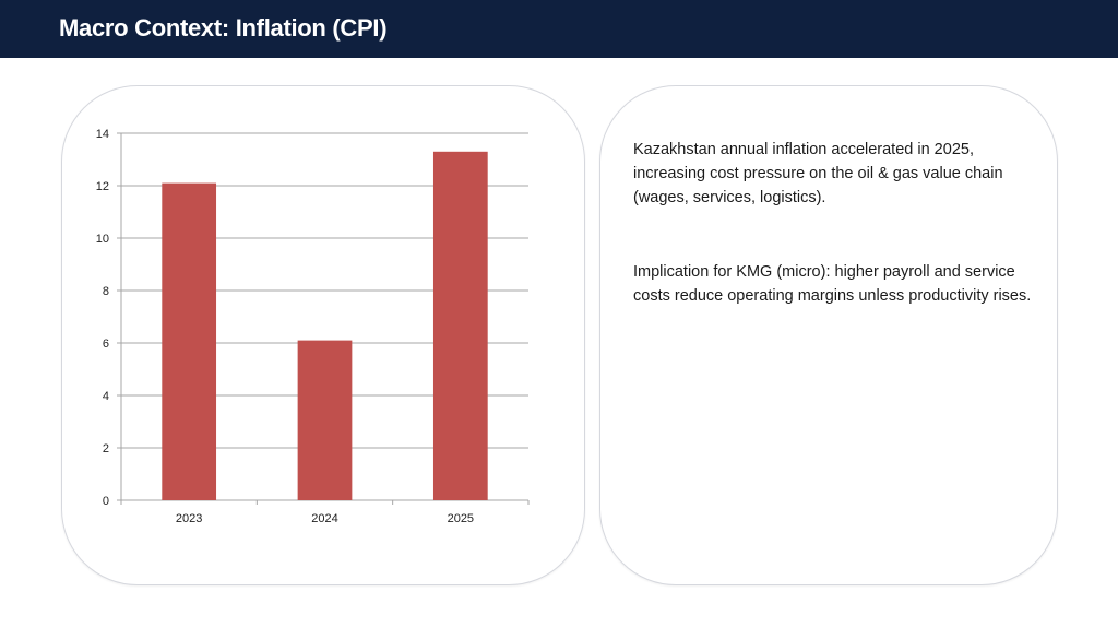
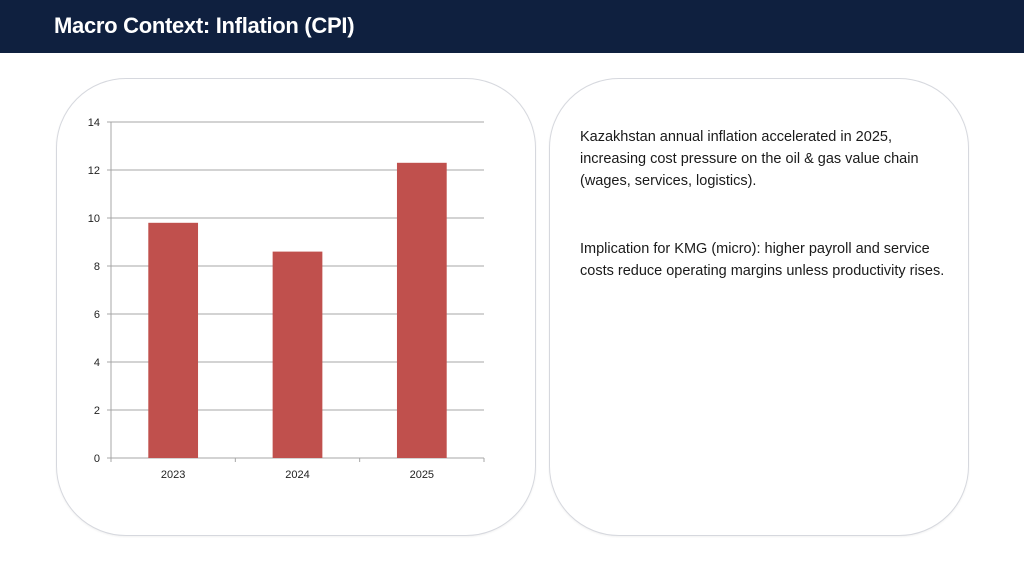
2023: 12.1 -> 9.8
2024: 6.1 -> 8.6
2025: 13.3 -> 12.3
